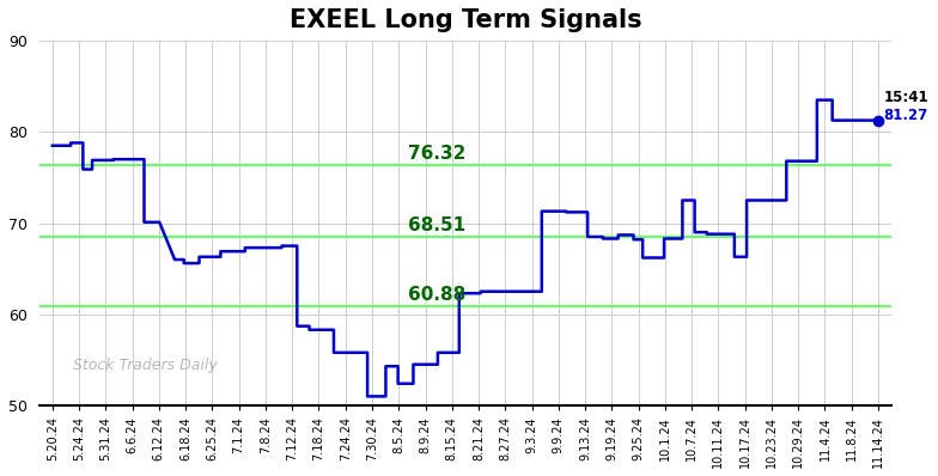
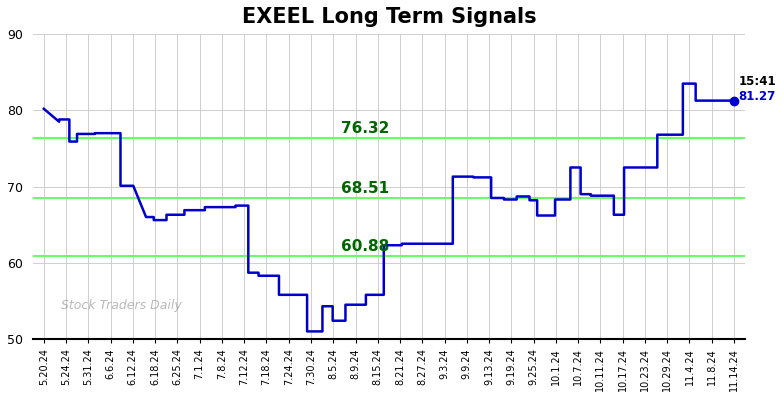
5.20.24: 78.5 -> 80.2
